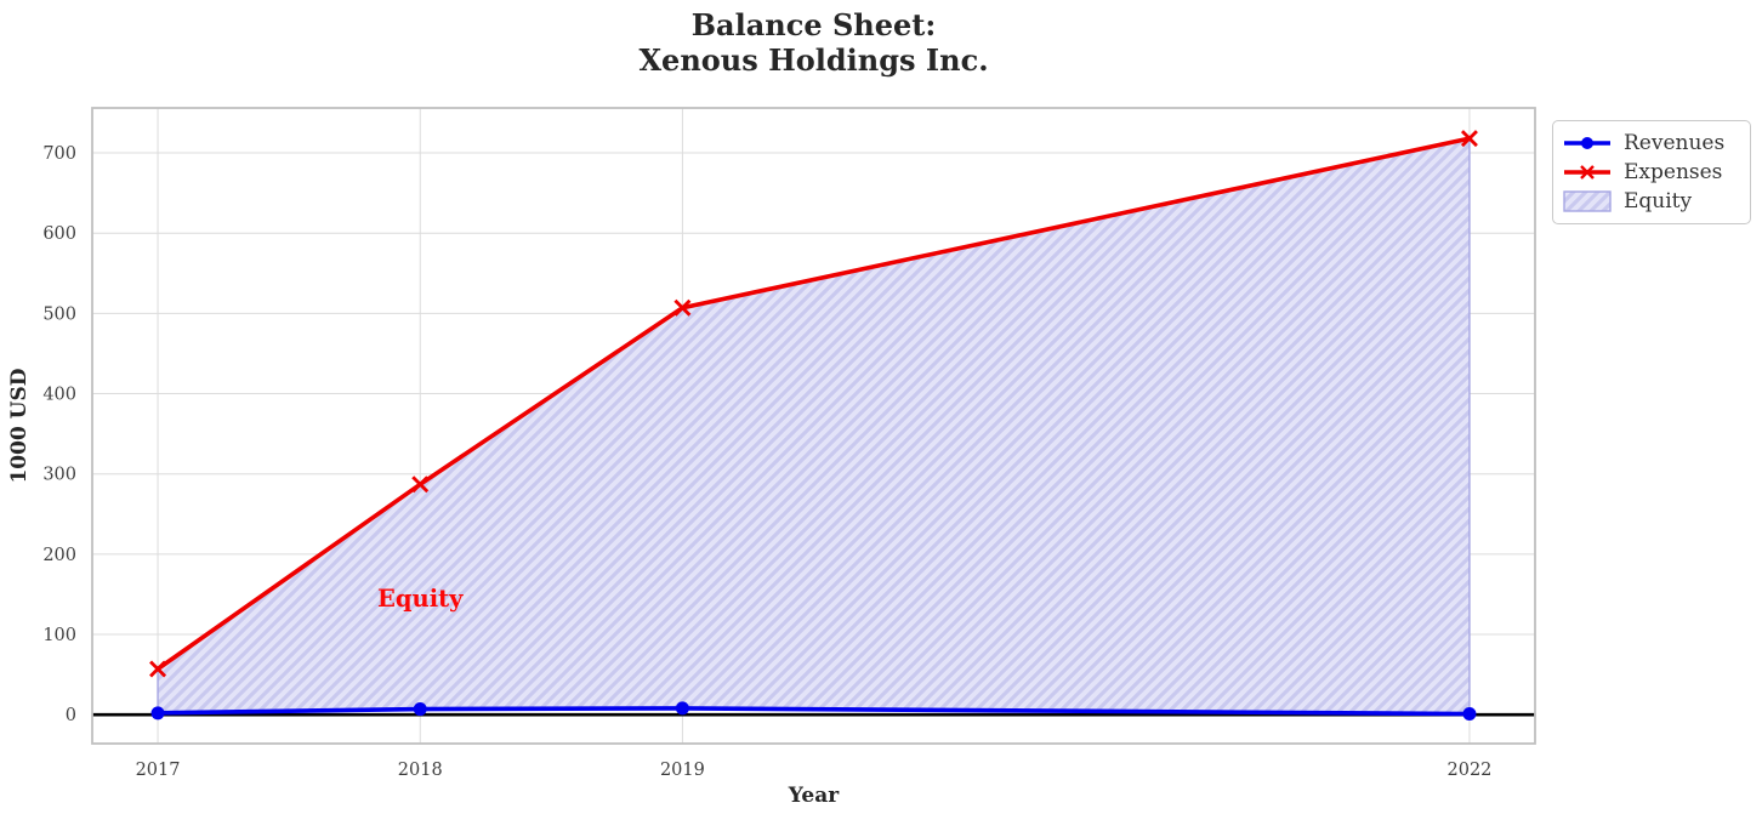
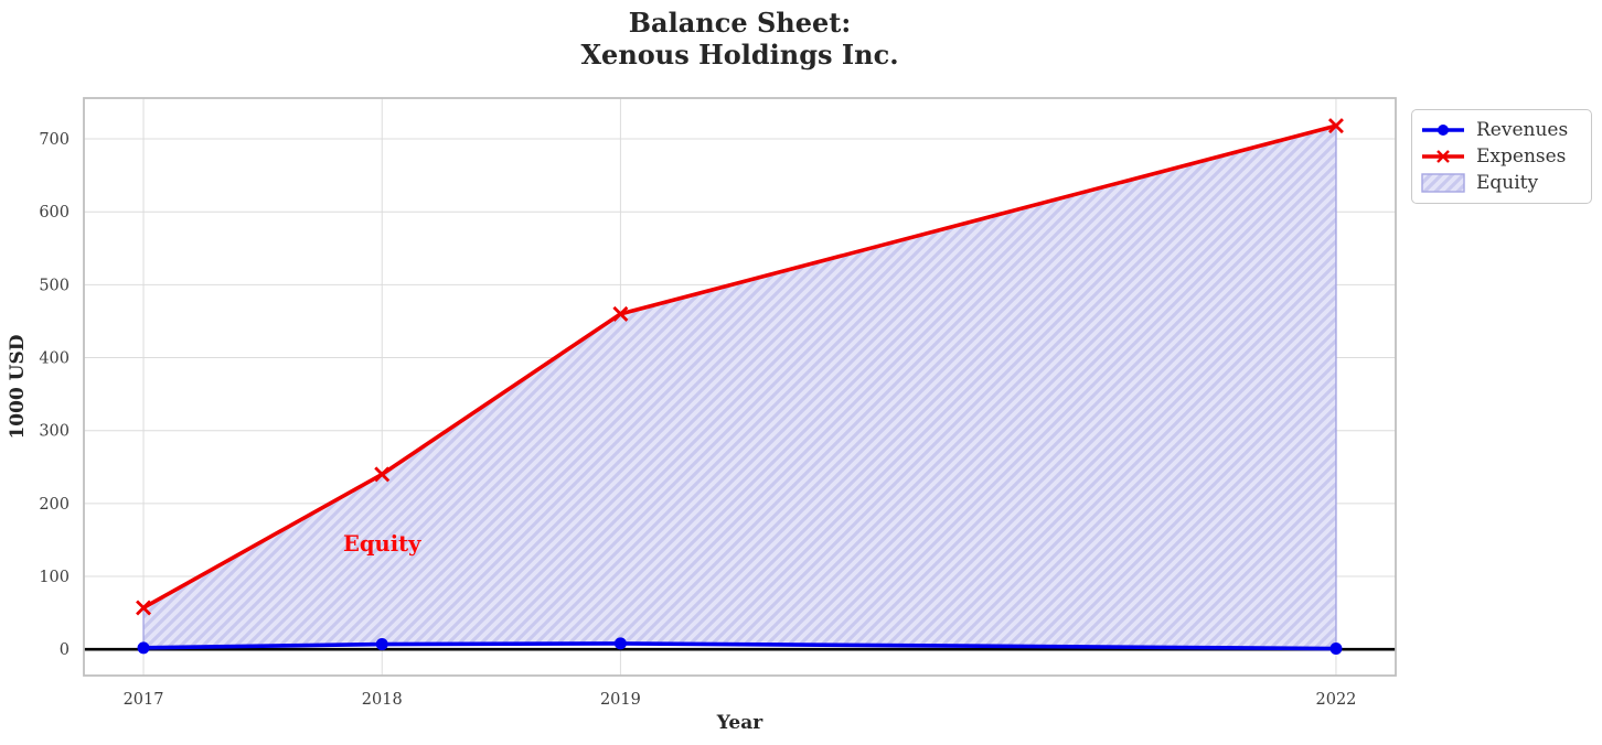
Expenses/2018: 290 -> 240
Expenses/2019: 510 -> 460
